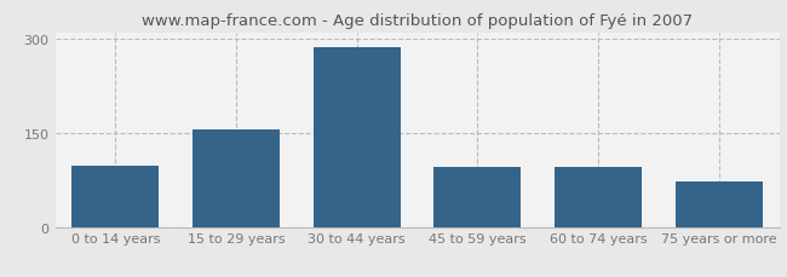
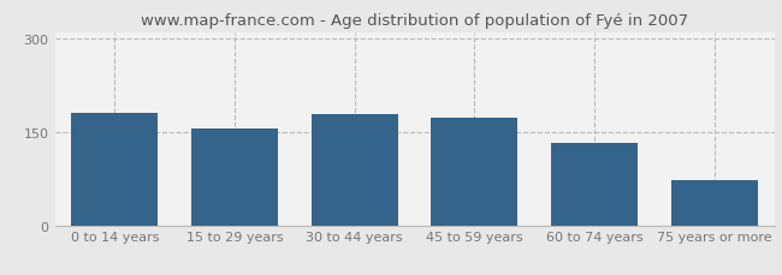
0 to 14 years: 98 -> 181
30 to 44 years: 286 -> 178
45 to 59 years: 96 -> 172
60 to 74 years: 96 -> 133
